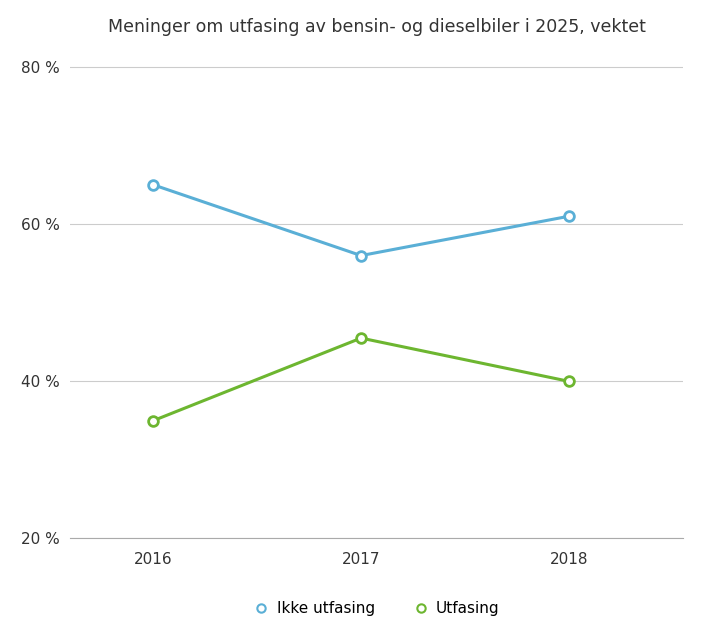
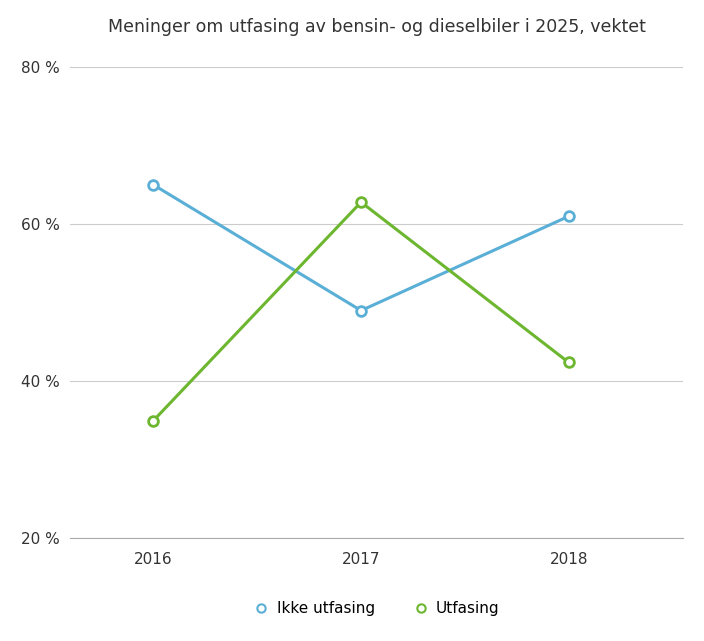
Ikke utfasing/2017: 56 % -> 49 %
Utfasing/2017: 45.5 % -> 62.8 %
Utfasing/2018: 40.0 % -> 42.4 %
